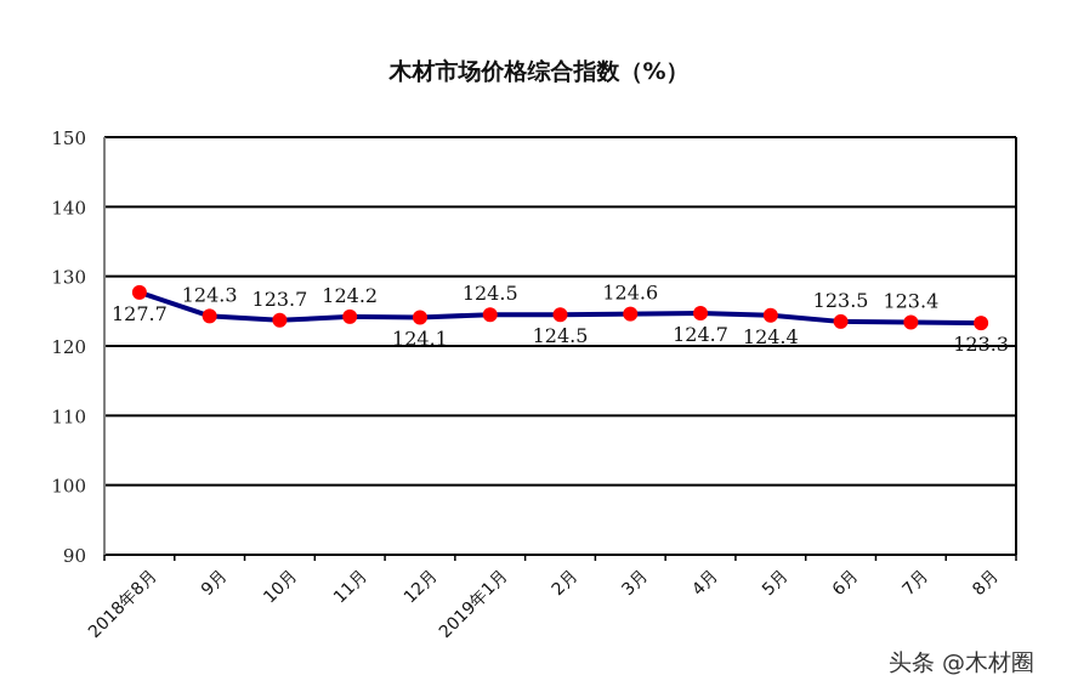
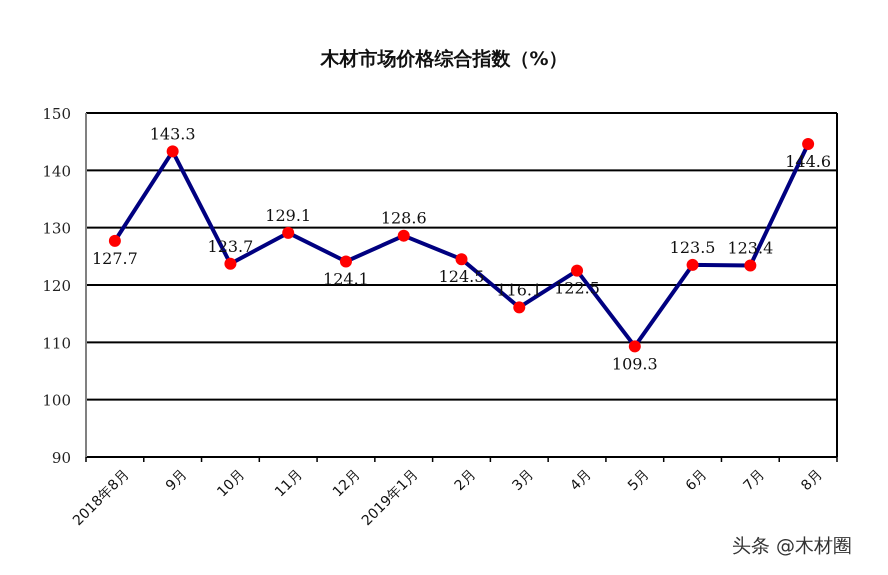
9月: 124.3 -> 143.3
11月: 124.2 -> 129.1
2019年1月: 124.5 -> 128.6
3月: 124.6 -> 116.1
4月: 124.7 -> 122.5
5月: 124.4 -> 109.3
8月: 123.3 -> 144.6
